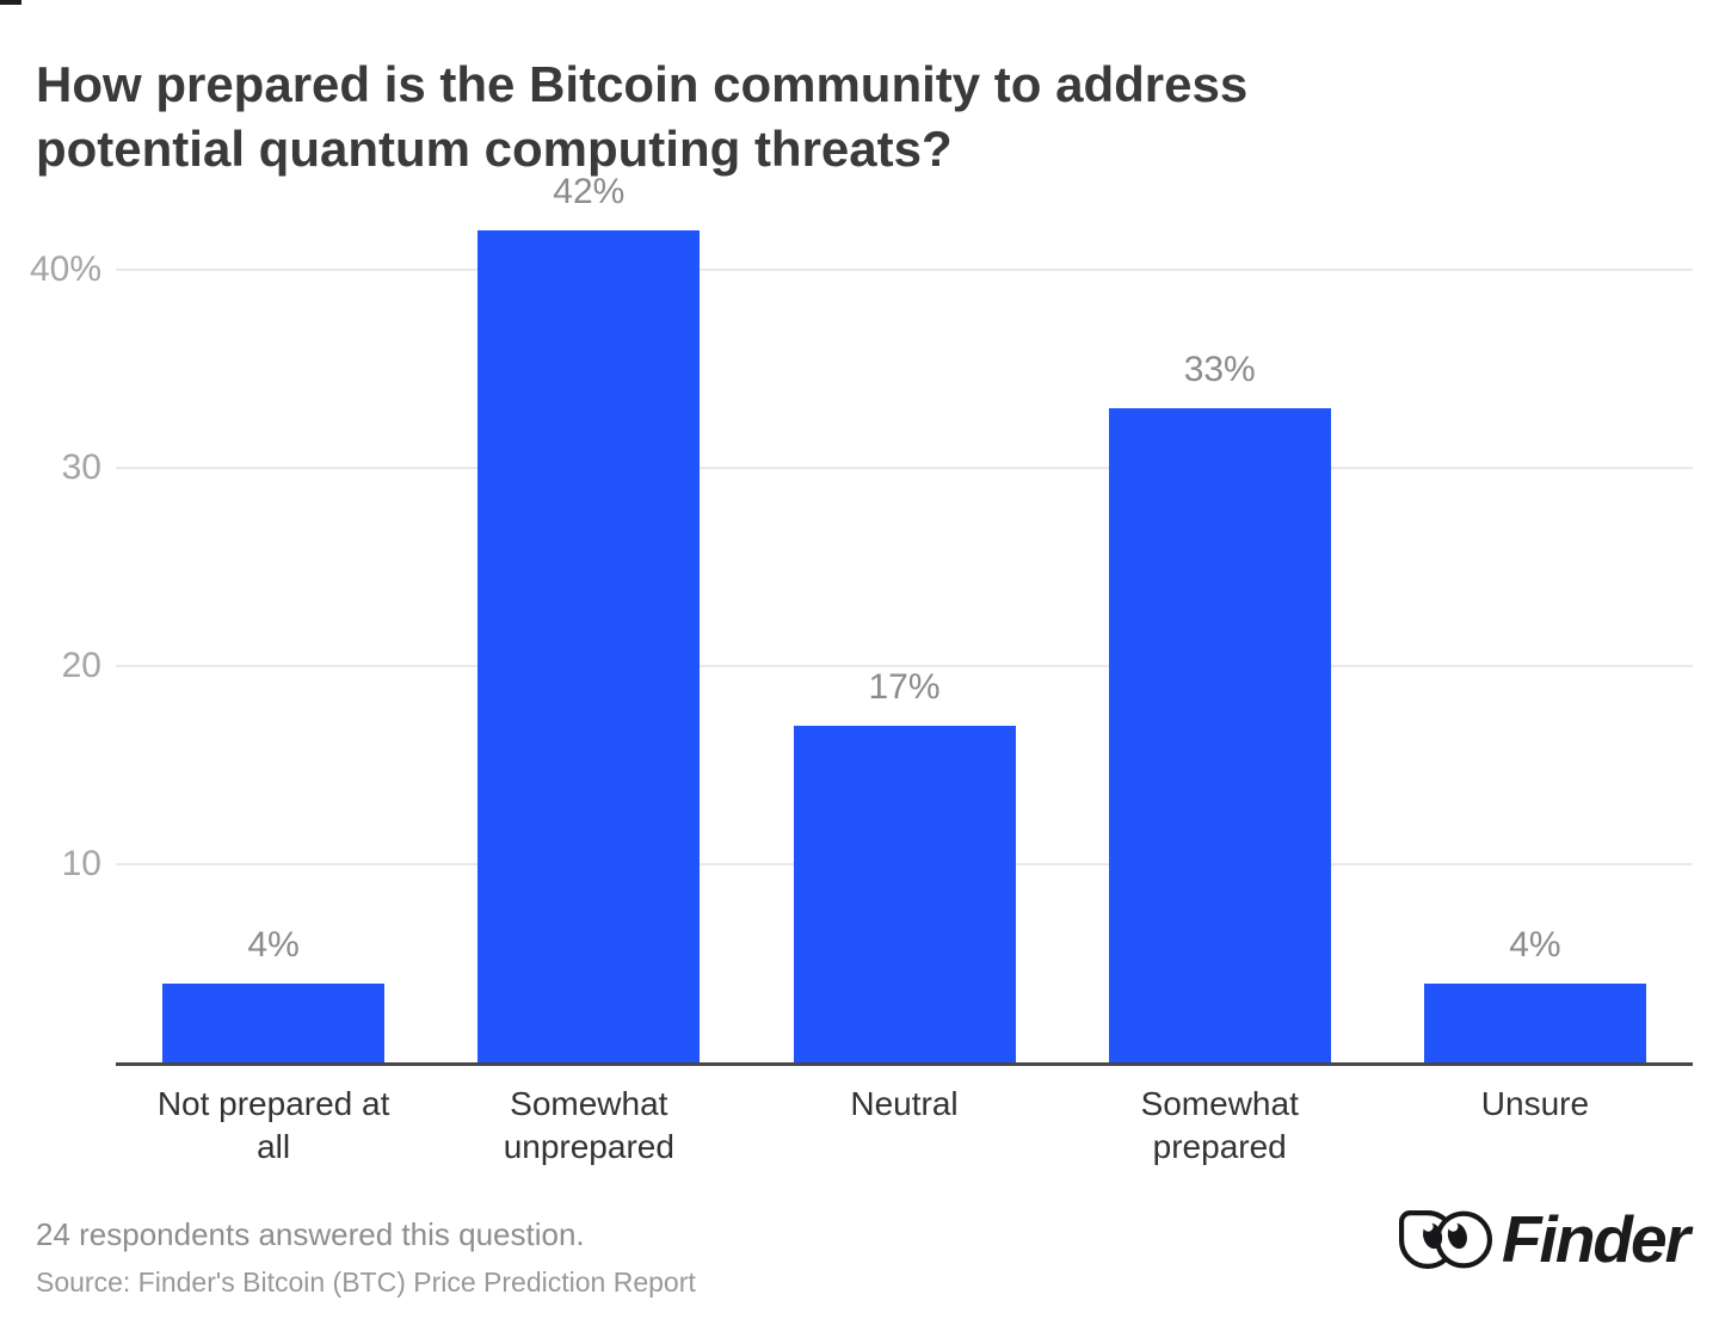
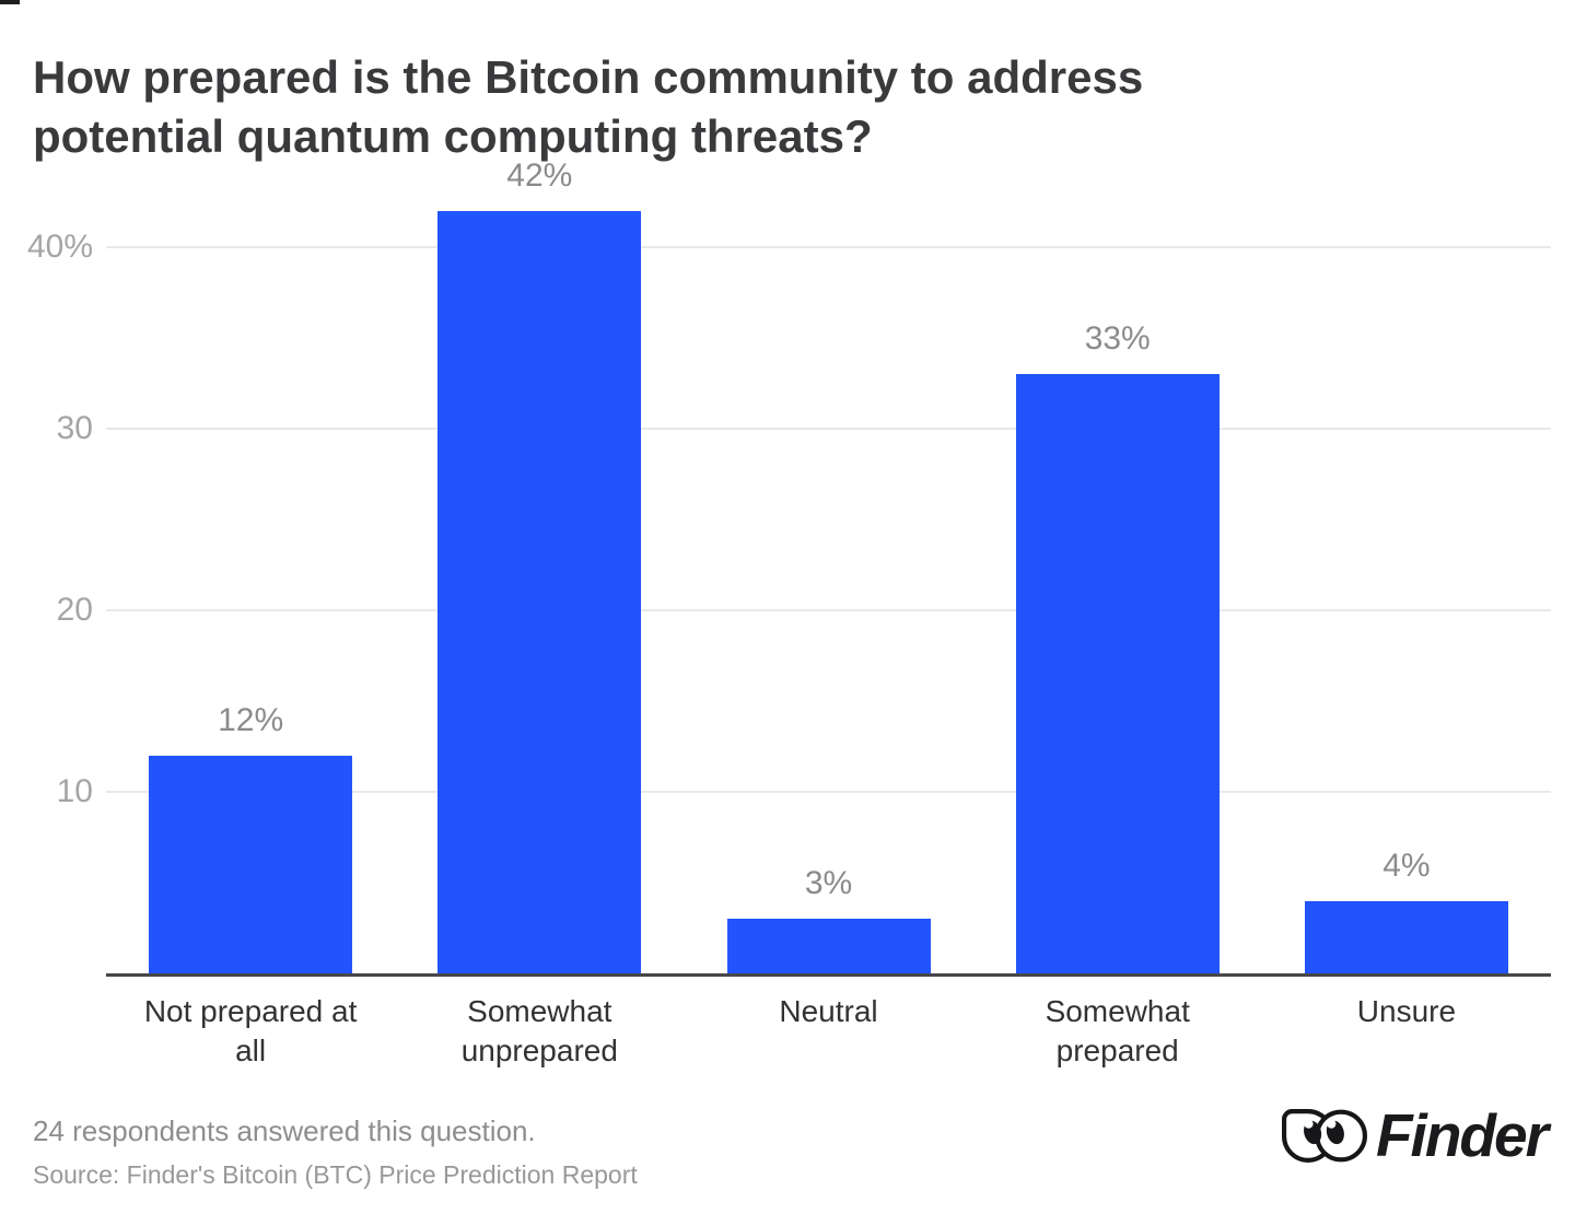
Not prepared at all: 4% -> 12%
Neutral: 17% -> 3%
